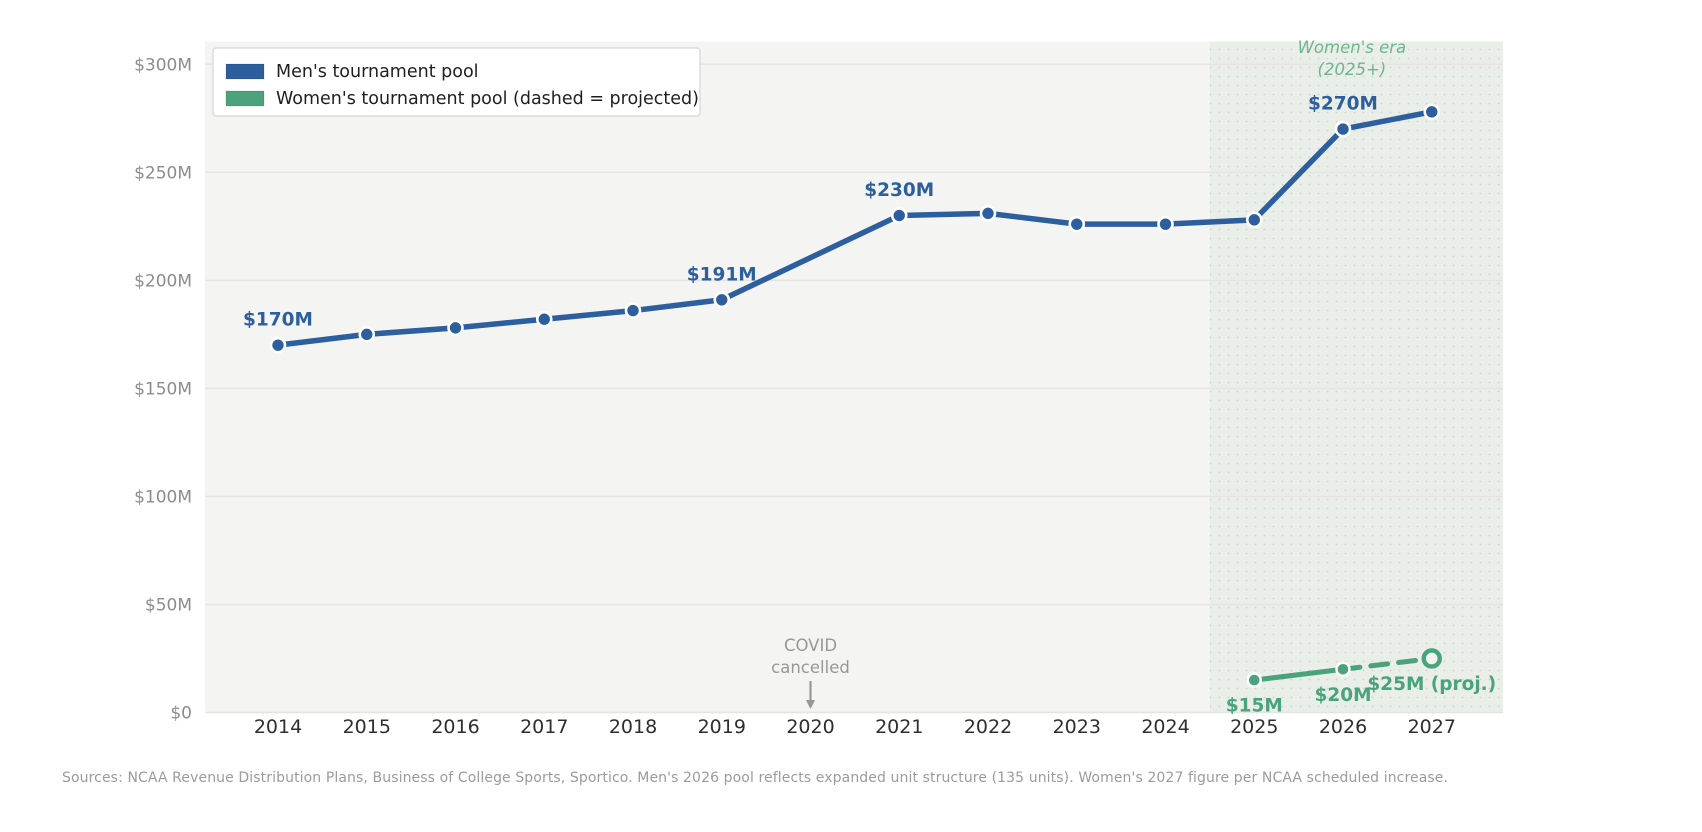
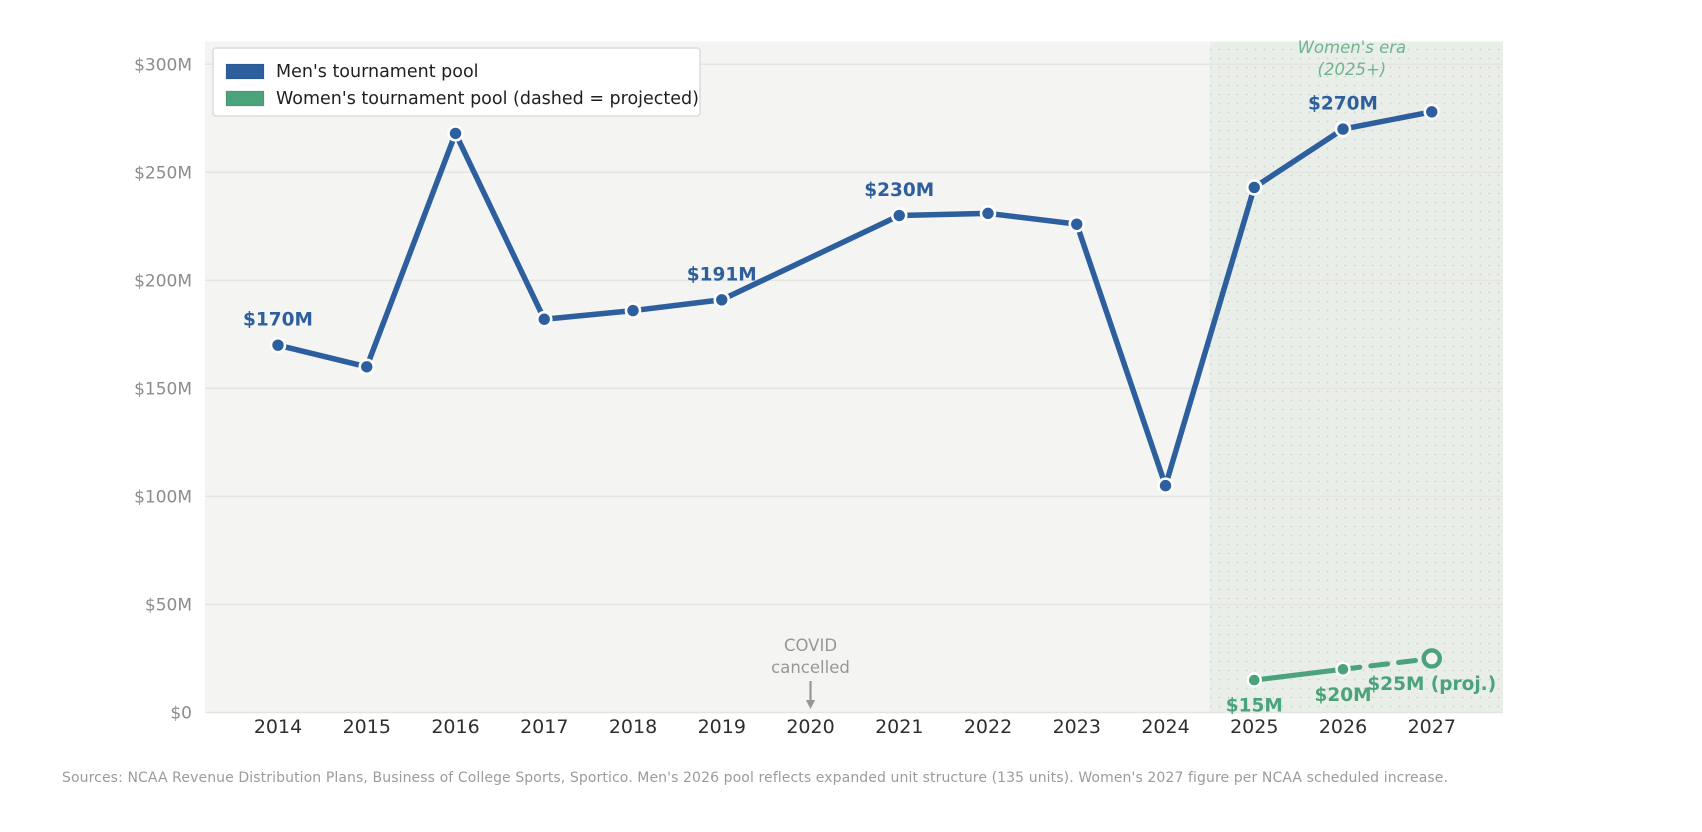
Men's tournament pool/2015: $175M -> $160M
Men's tournament pool/2016: $178M -> $268M
Men's tournament pool/2024: $226M -> $105M
Men's tournament pool/2025: $228M -> $243M
